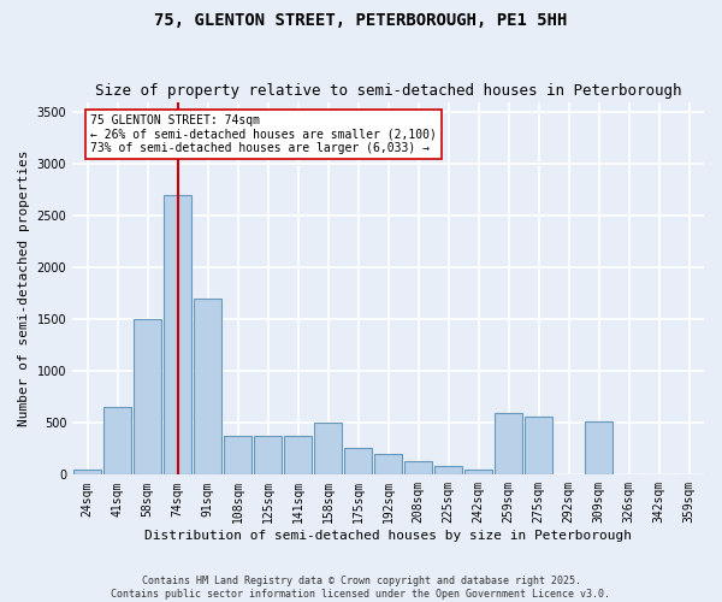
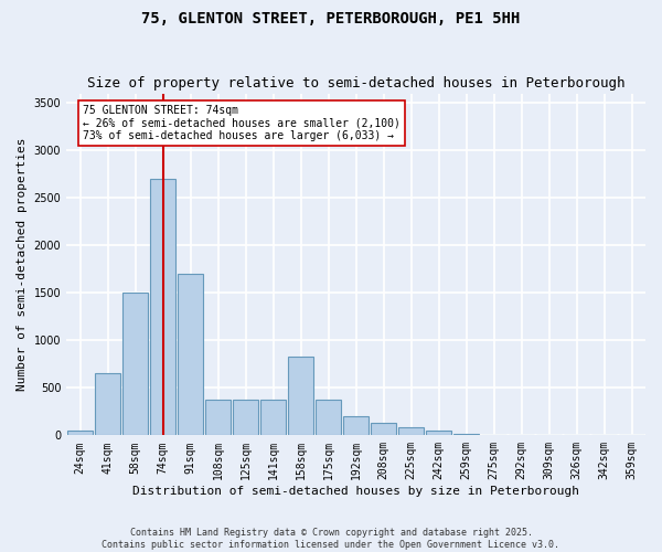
158sqm: 500 -> 830
175sqm: 260 -> 370
259sqm: 600 -> 10
275sqm: 560 -> 0
309sqm: 520 -> 0
